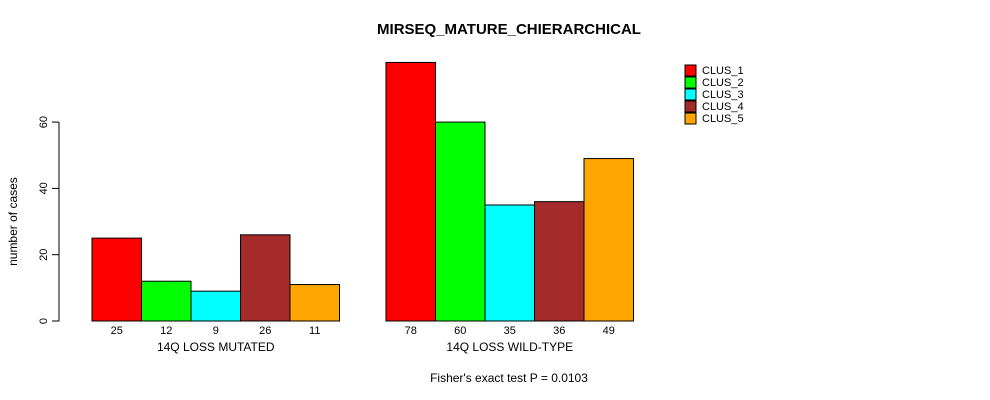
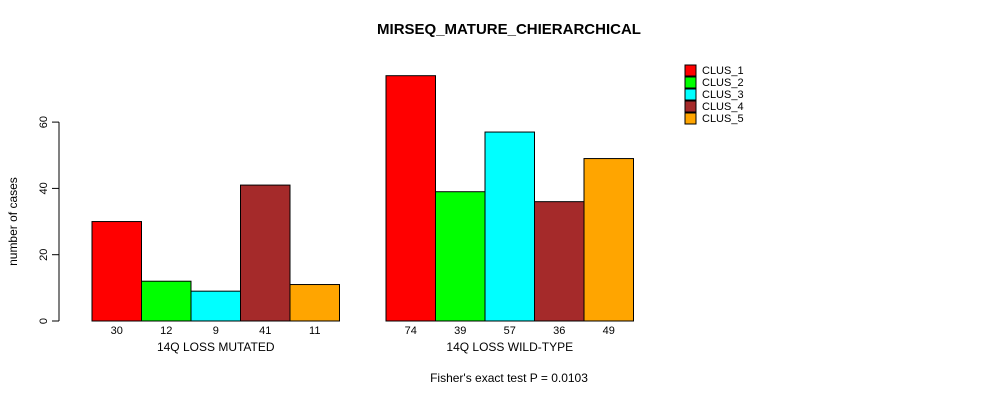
CLUS_1/14Q LOSS MUTATED: 25 -> 30
CLUS_4/14Q LOSS MUTATED: 26 -> 41
CLUS_1/14Q LOSS WILD-TYPE: 78 -> 74
CLUS_2/14Q LOSS WILD-TYPE: 60 -> 39
CLUS_3/14Q LOSS WILD-TYPE: 35 -> 57
